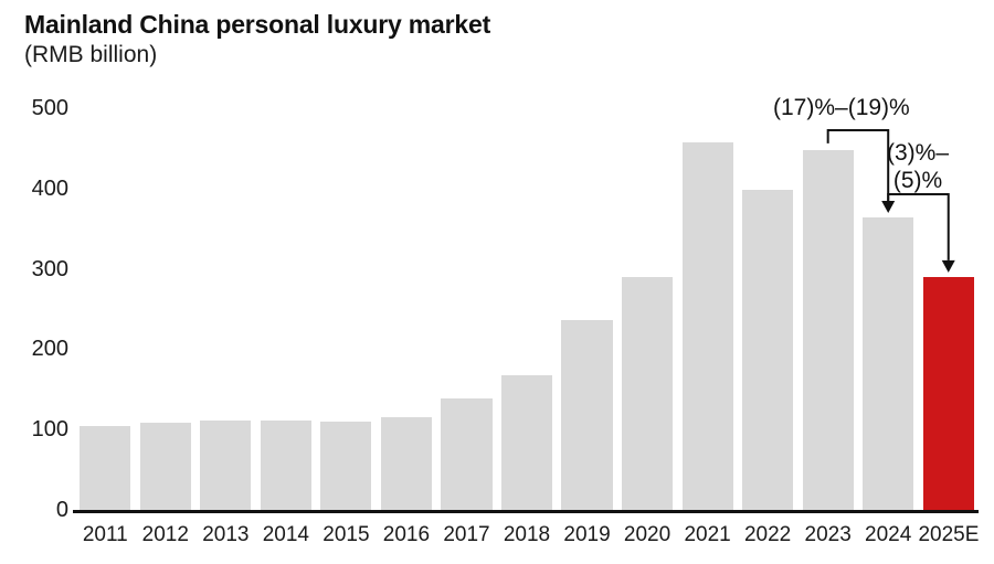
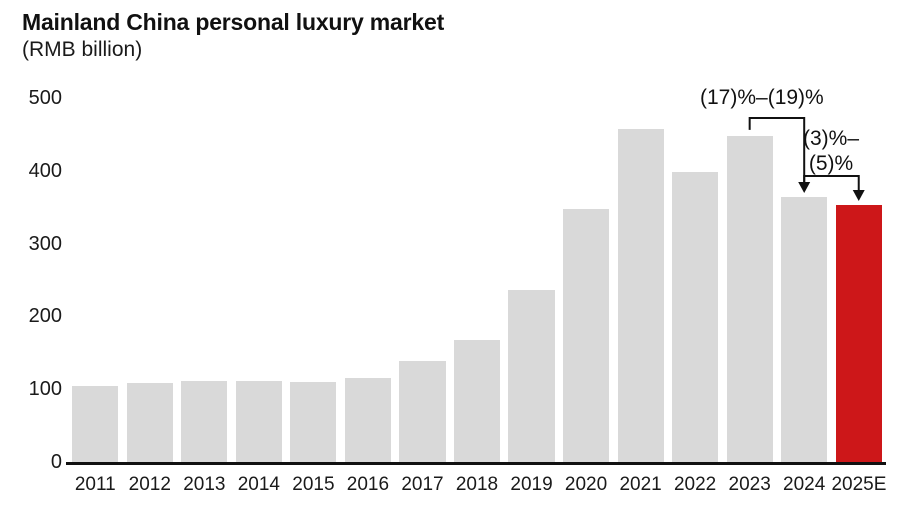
2020: 290 -> 350
2025E: 290 -> 350
